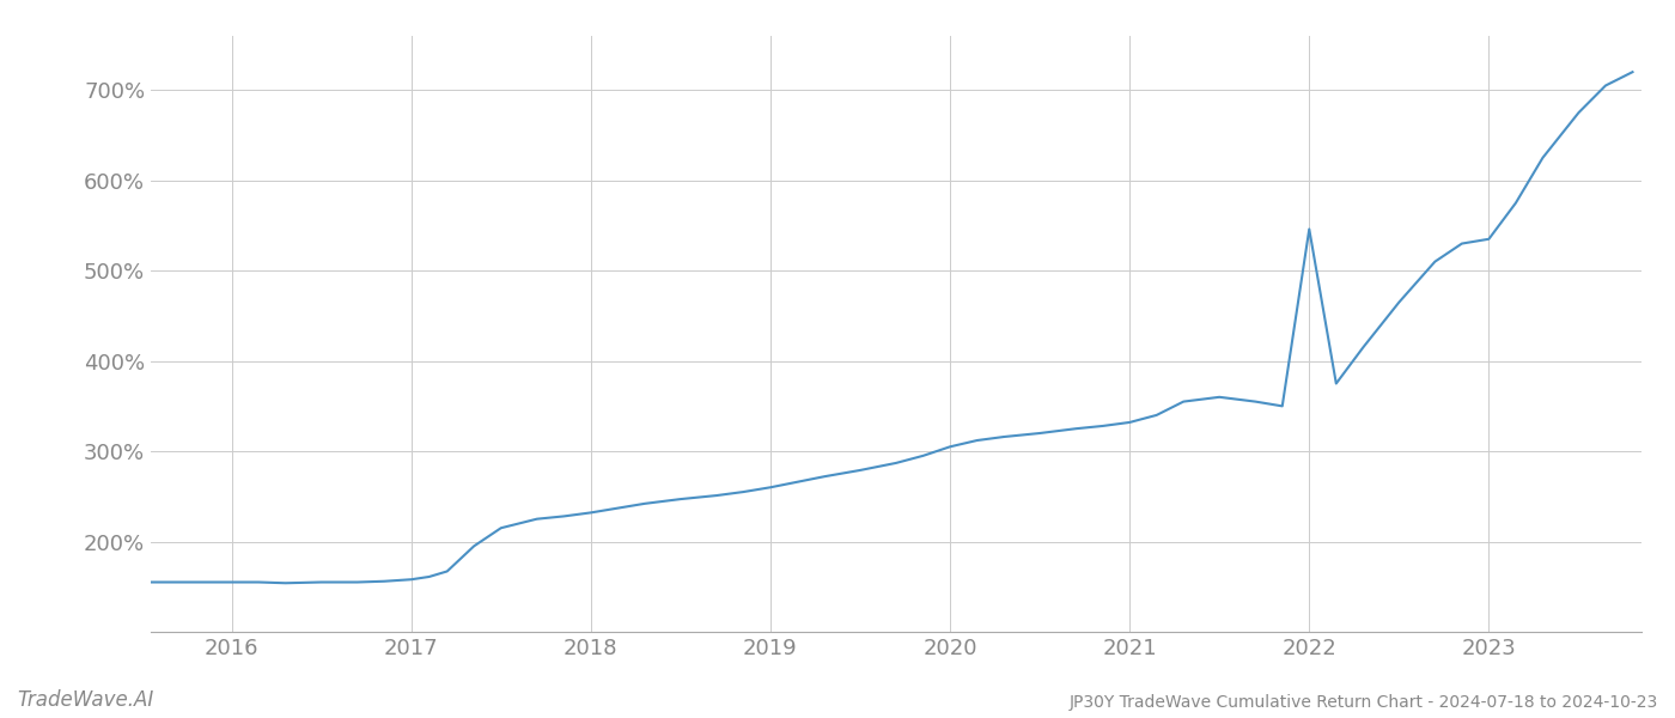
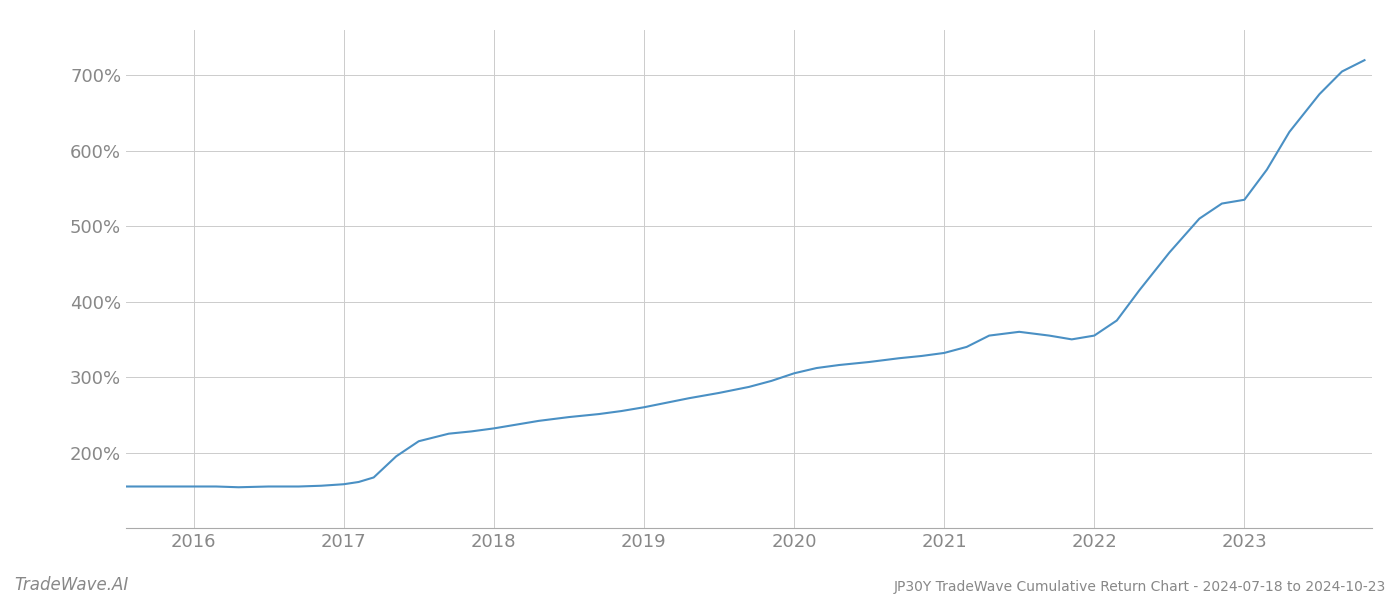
2022: 546% -> 355%
